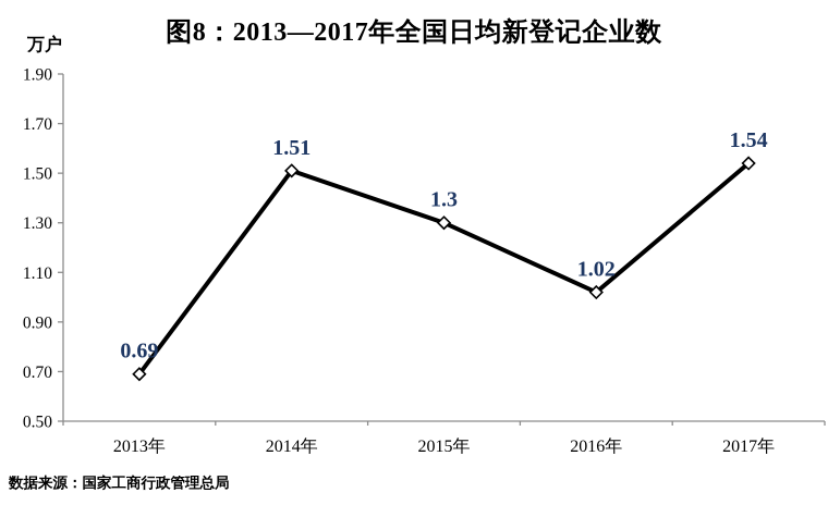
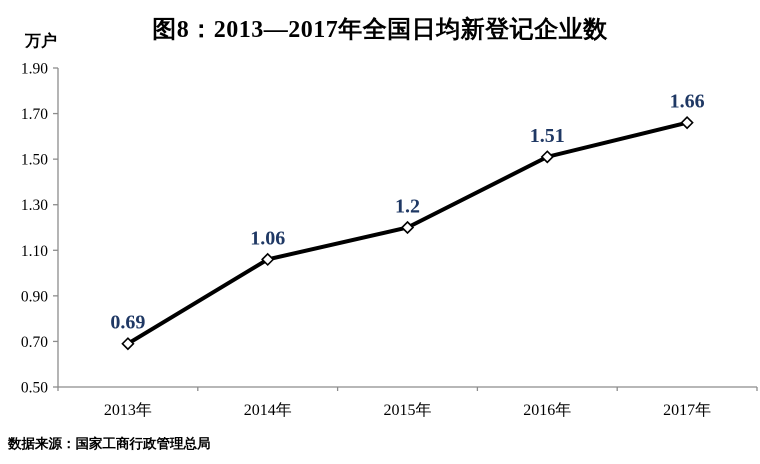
2014年: 1.51 -> 1.06
2015年: 1.3 -> 1.2
2016年: 1.02 -> 1.51
2017年: 1.54 -> 1.66
